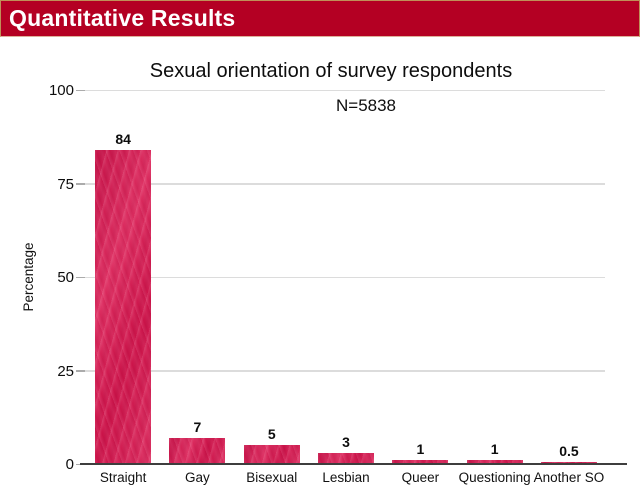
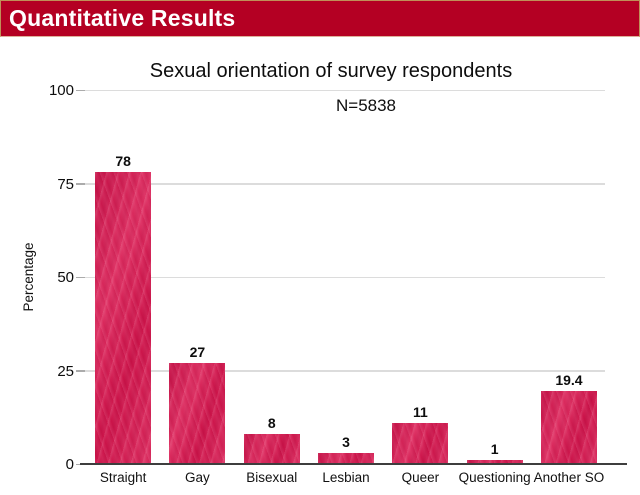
Straight: 84 -> 78
Gay: 7 -> 27
Bisexual: 5 -> 8
Queer: 1 -> 11
Another SO: 0.5 -> 19.4
